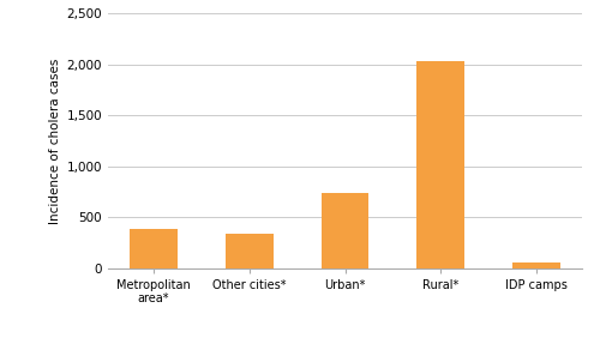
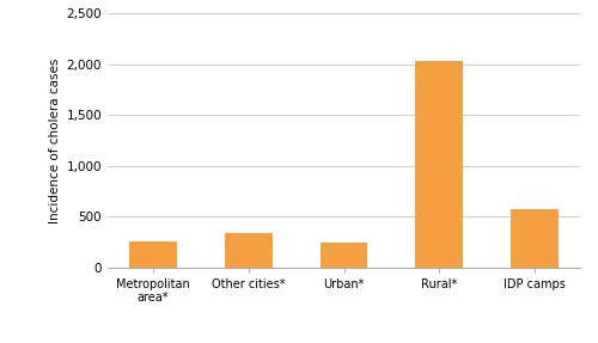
Metropolitan area*: 390 -> 260
Urban*: 740 -> 240
IDP camps: 60 -> 580
